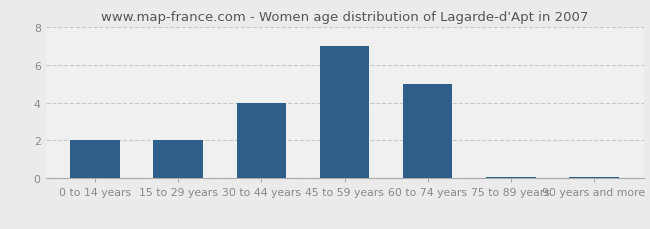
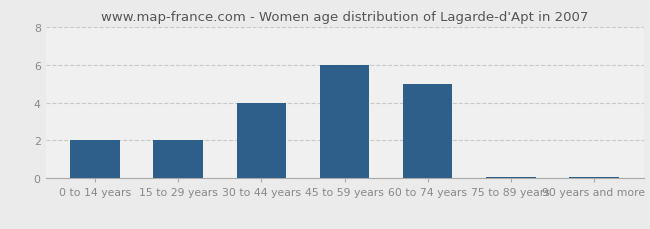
45 to 59 years: 7.0 -> 6.0
